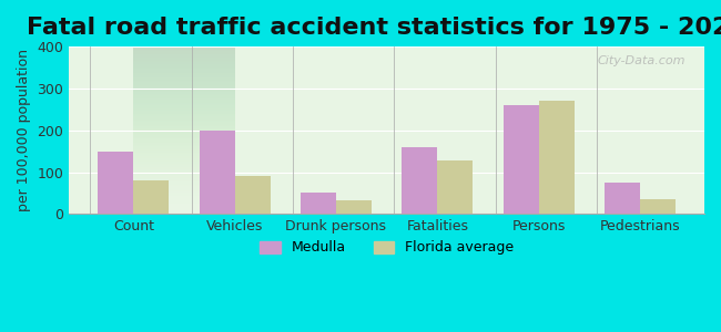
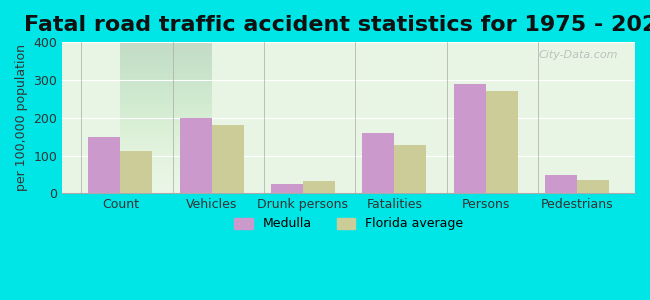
Florida average/Count: 80 -> 113
Florida average/Vehicles: 90 -> 182
Medulla/Drunk persons: 50 -> 25
Medulla/Persons: 260 -> 290
Medulla/Pedestrians: 75 -> 48
